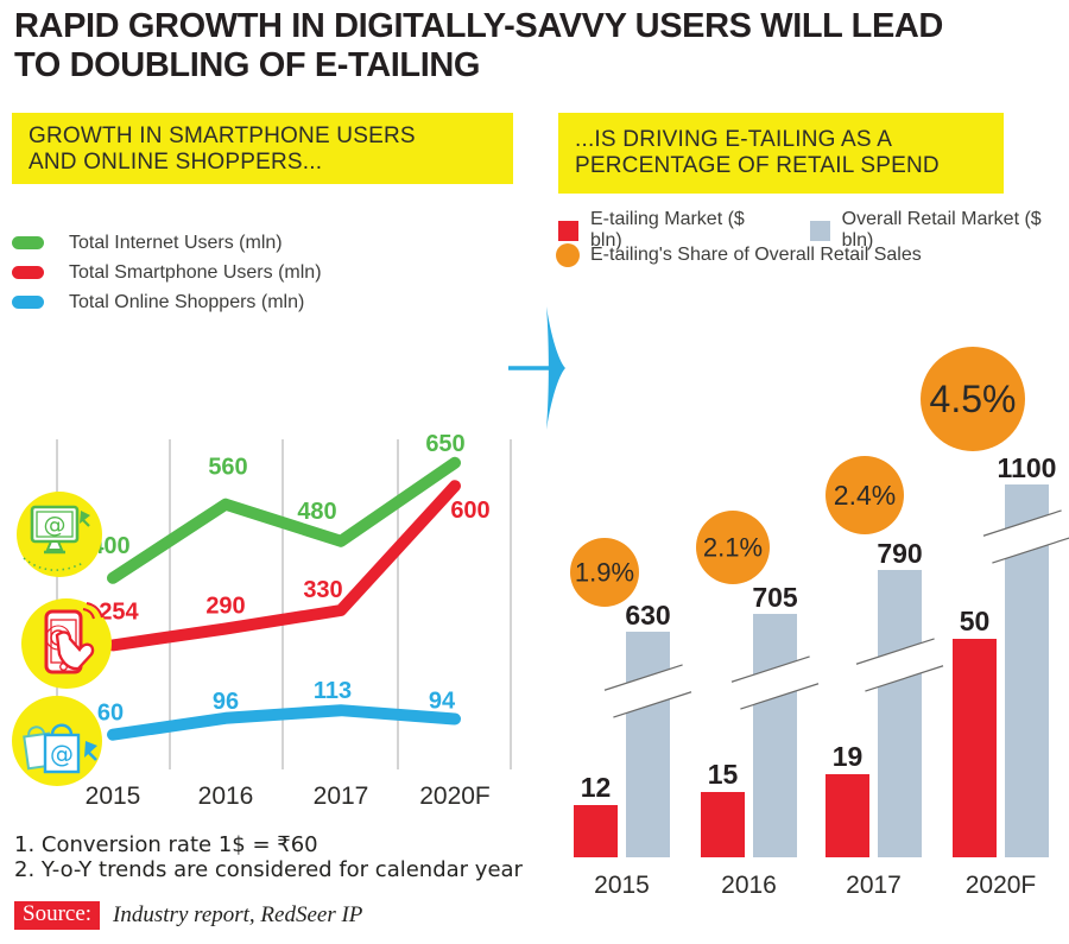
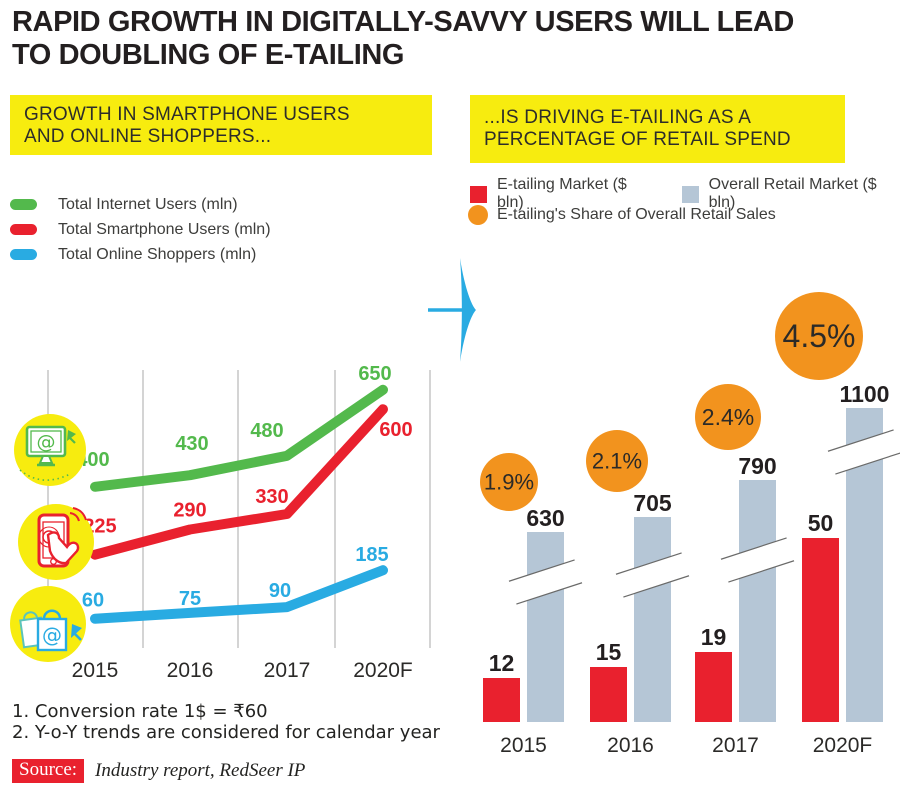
GROWTH IN SMARTPHONE USERS AND ONLINE SHOPPERS.../Total Smartphone Users (mln)/2015: 254 -> 225
GROWTH IN SMARTPHONE USERS AND ONLINE SHOPPERS.../Total Internet Users (mln)/2016: 560 -> 430
GROWTH IN SMARTPHONE USERS AND ONLINE SHOPPERS.../Total Online Shoppers (mln)/2016: 96 -> 75
GROWTH IN SMARTPHONE USERS AND ONLINE SHOPPERS.../Total Online Shoppers (mln)/2017: 113 -> 90
GROWTH IN SMARTPHONE USERS AND ONLINE SHOPPERS.../Total Online Shoppers (mln)/2020F: 94 -> 185
